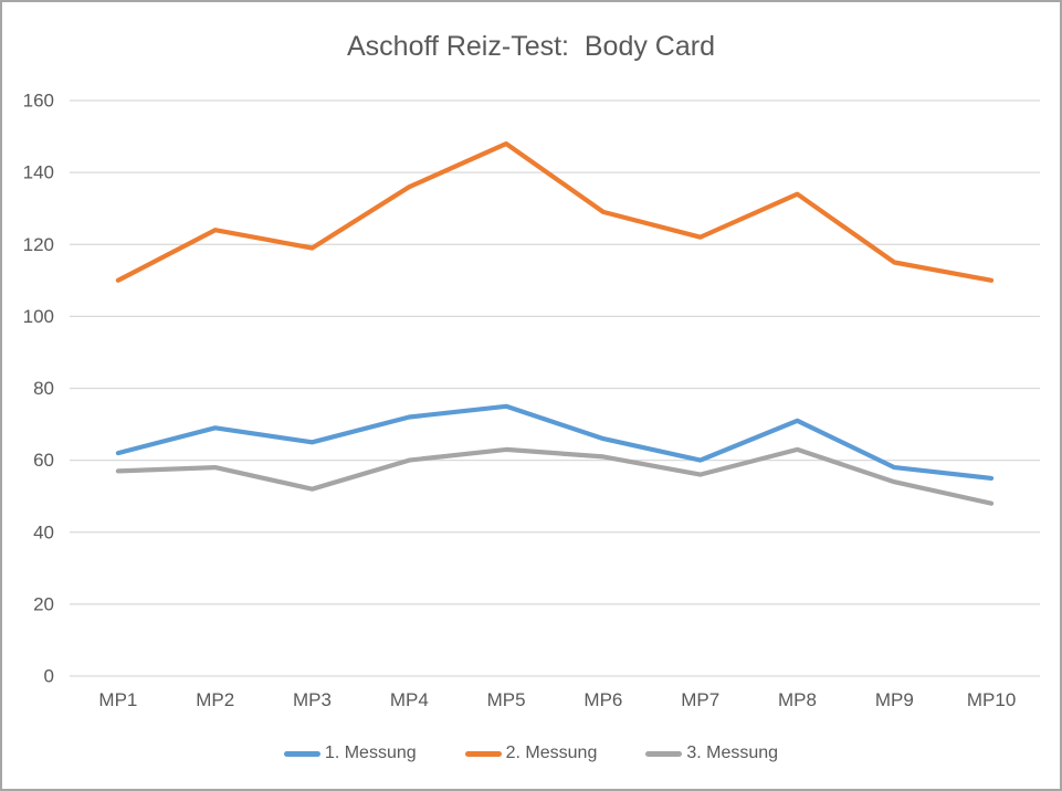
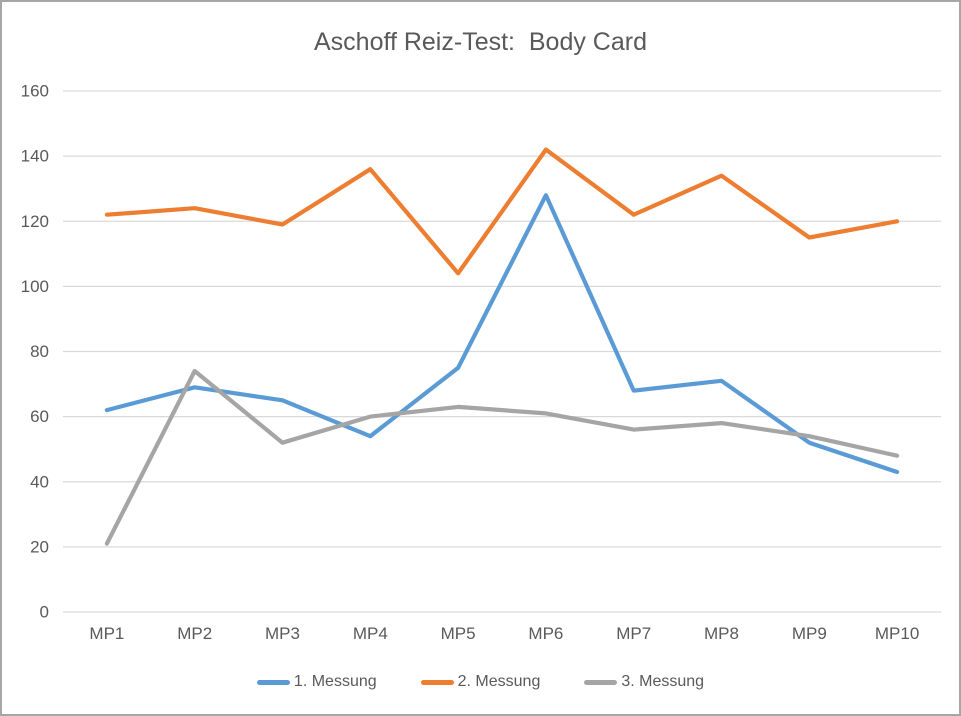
2. Messung/MP1: 110 -> 122
3. Messung/MP1: 57 -> 21
3. Messung/MP2: 58 -> 74
1. Messung/MP4: 72 -> 54
2. Messung/MP5: 148 -> 104
1. Messung/MP6: 66 -> 128
2. Messung/MP6: 129 -> 142
1. Messung/MP7: 60 -> 68
3. Messung/MP8: 63 -> 58
1. Messung/MP9: 58 -> 52
1. Messung/MP10: 55 -> 43
2. Messung/MP10: 110 -> 120
